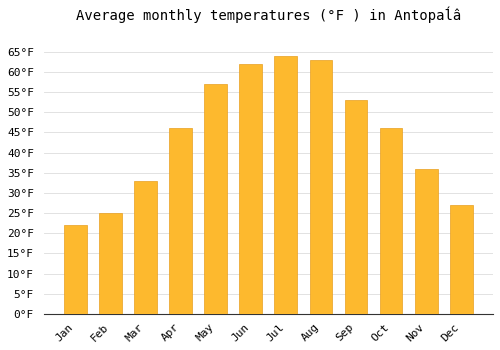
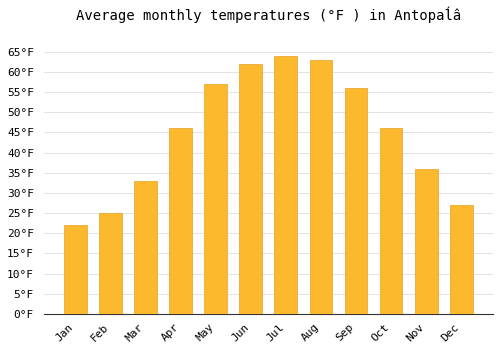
Sep: 53°F -> 56°F
